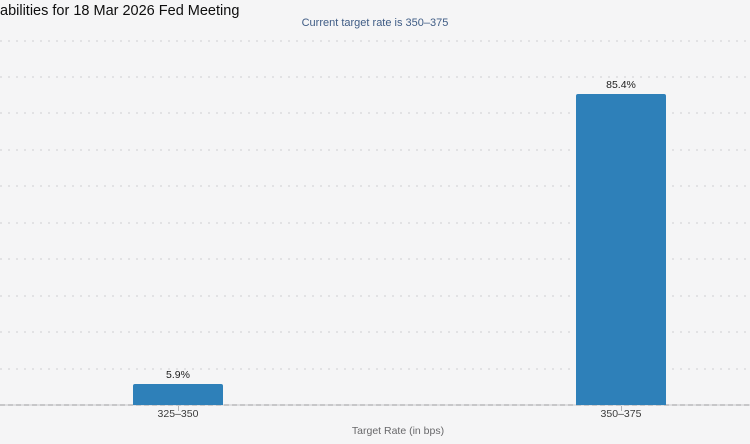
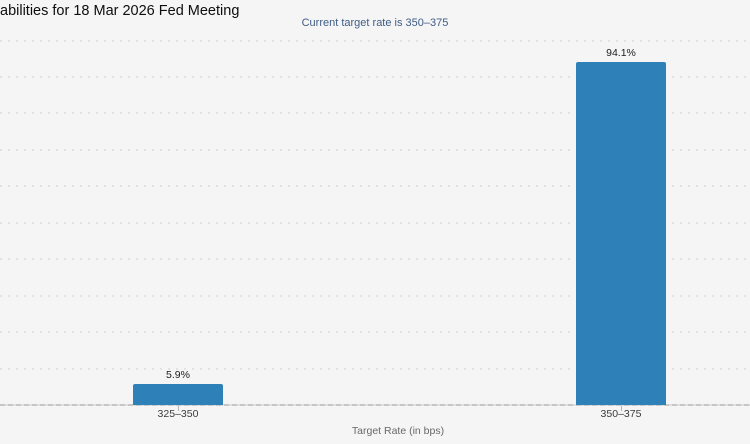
350–375: 85.4% -> 94.1%
